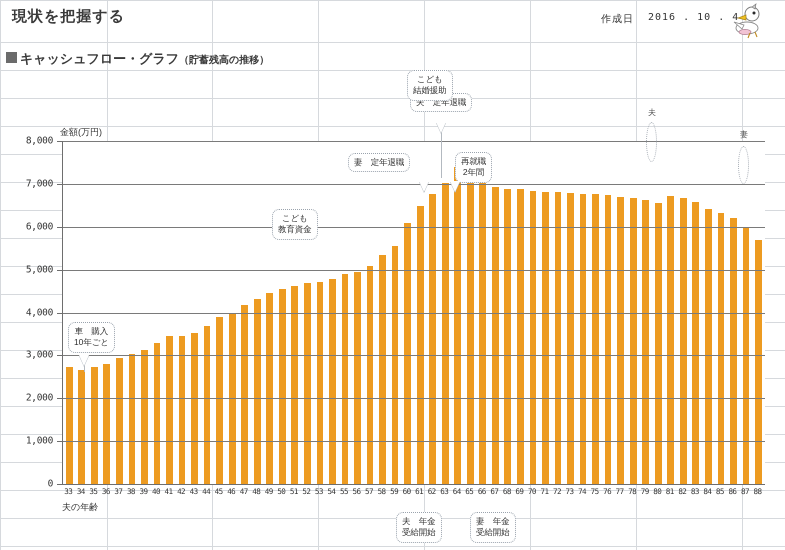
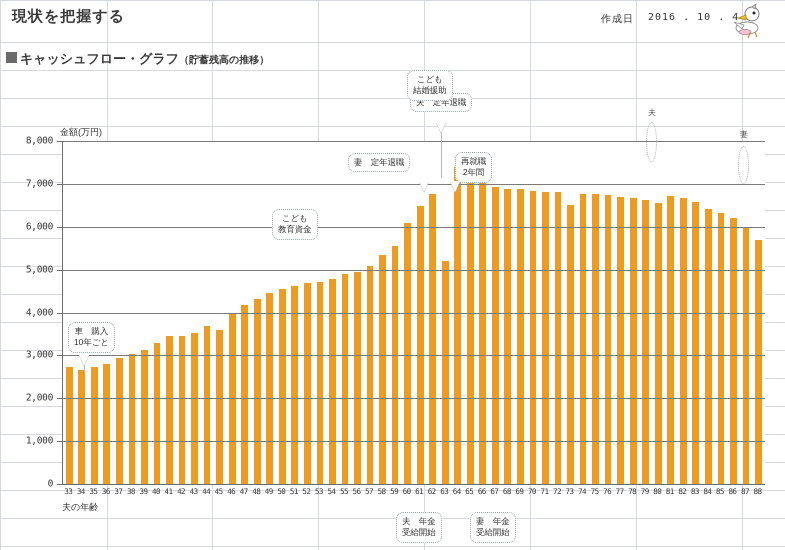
45: 3900 -> 3600
63: 7000 -> 5200
73: 6800 -> 6500
